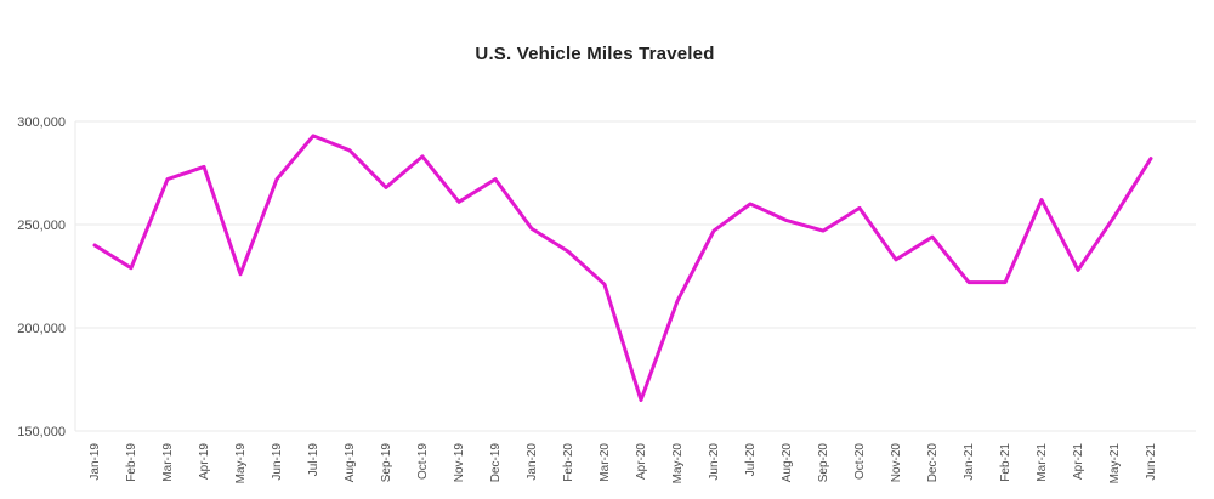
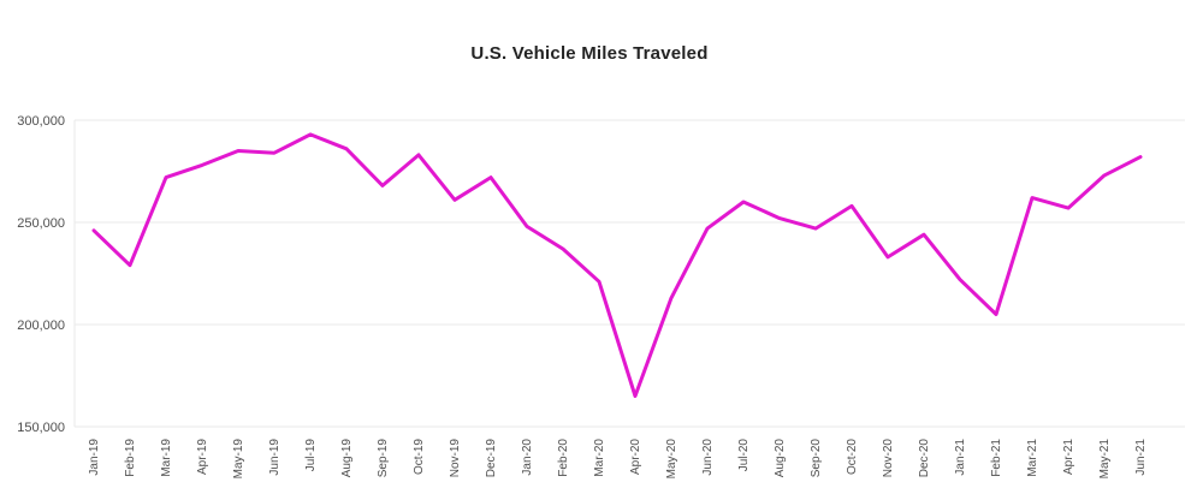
Jan-19: 240000 -> 246000
May-19: 226000 -> 285000
Jun-19: 272000 -> 284000
Feb-21: 222000 -> 205000
Apr-21: 228000 -> 257000
May-21: 254000 -> 273000
